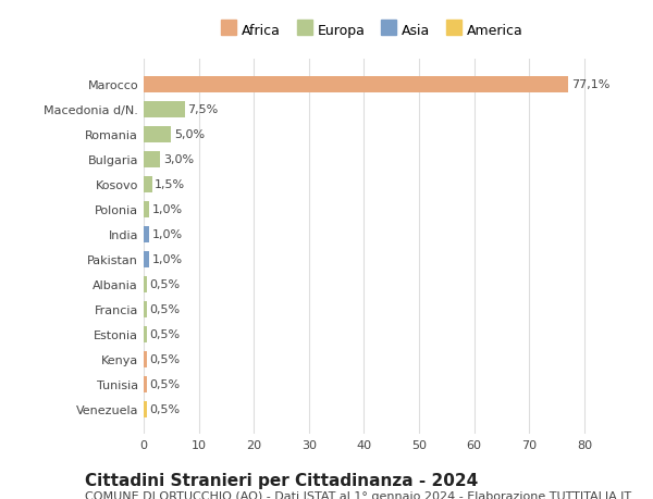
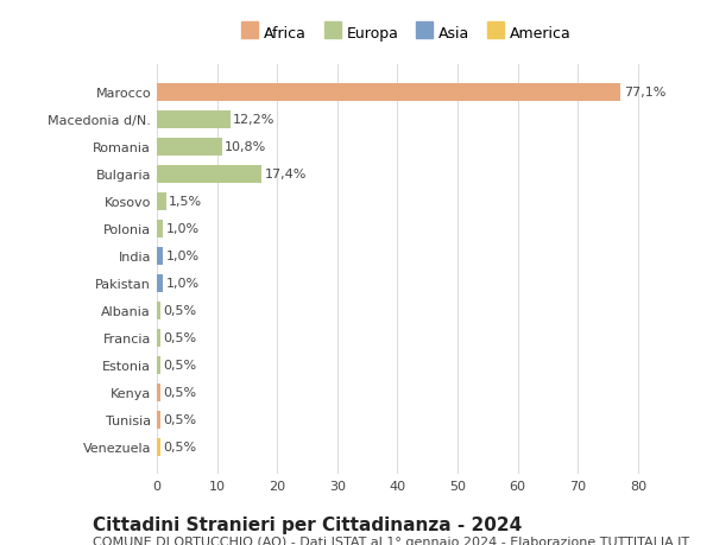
Macedonia d/N.: 7,5% -> 12,2%
Romania: 5,0% -> 10,8%
Bulgaria: 3,0% -> 17,4%
